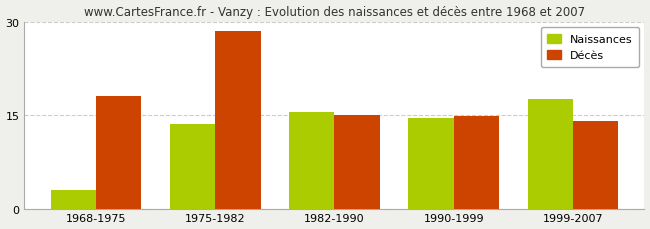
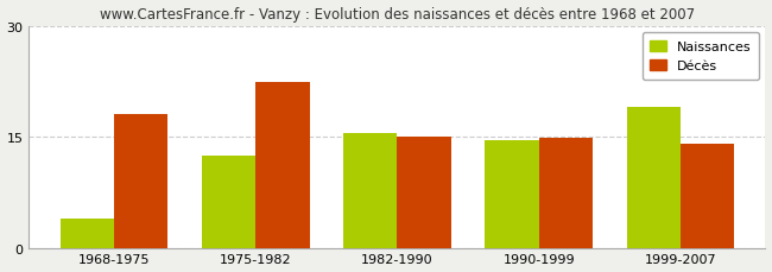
Naissances/1968-1975: 3.0 -> 4.0
Naissances/1975-1982: 13.5 -> 12.4
Décès/1975-1982: 28.5 -> 22.4
Naissances/1999-2007: 17.5 -> 19.0
